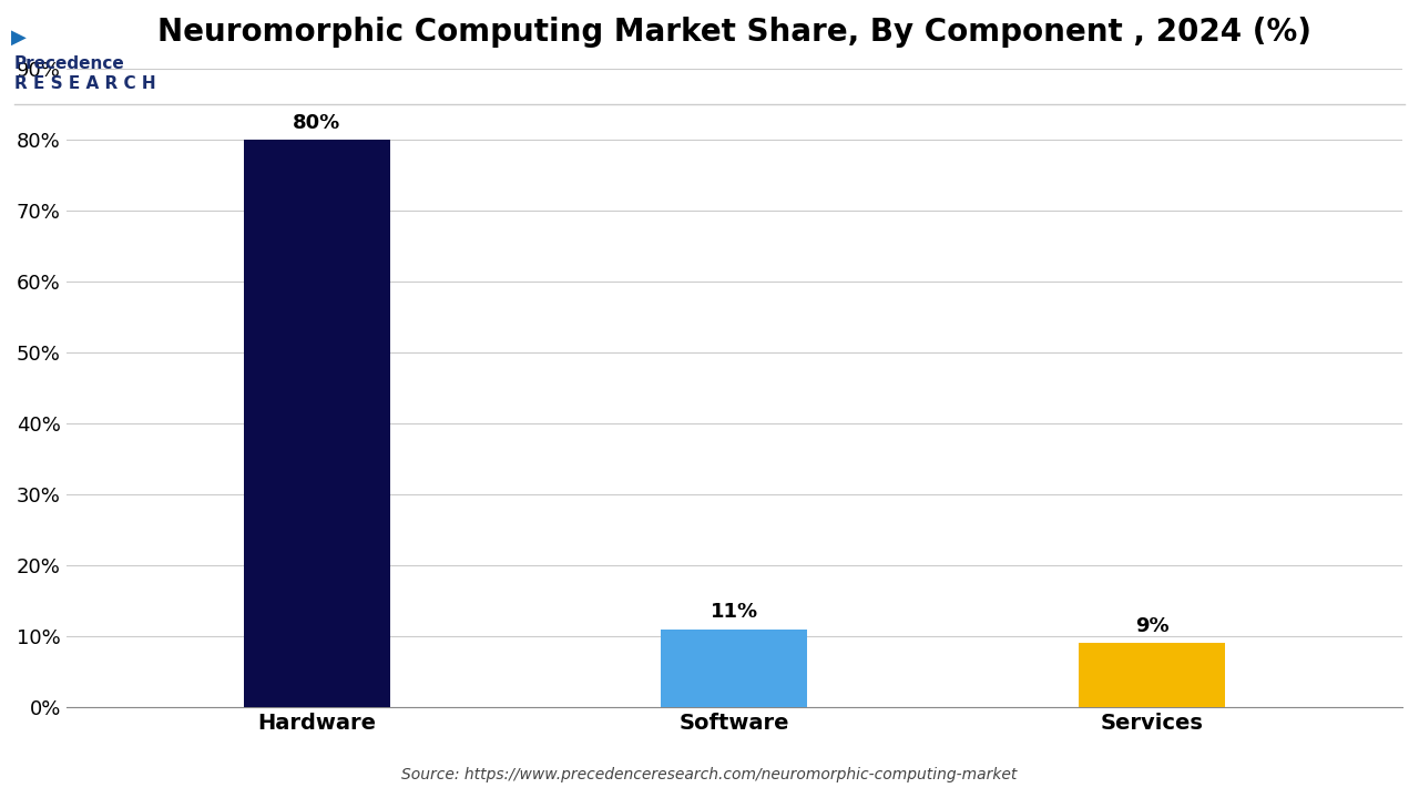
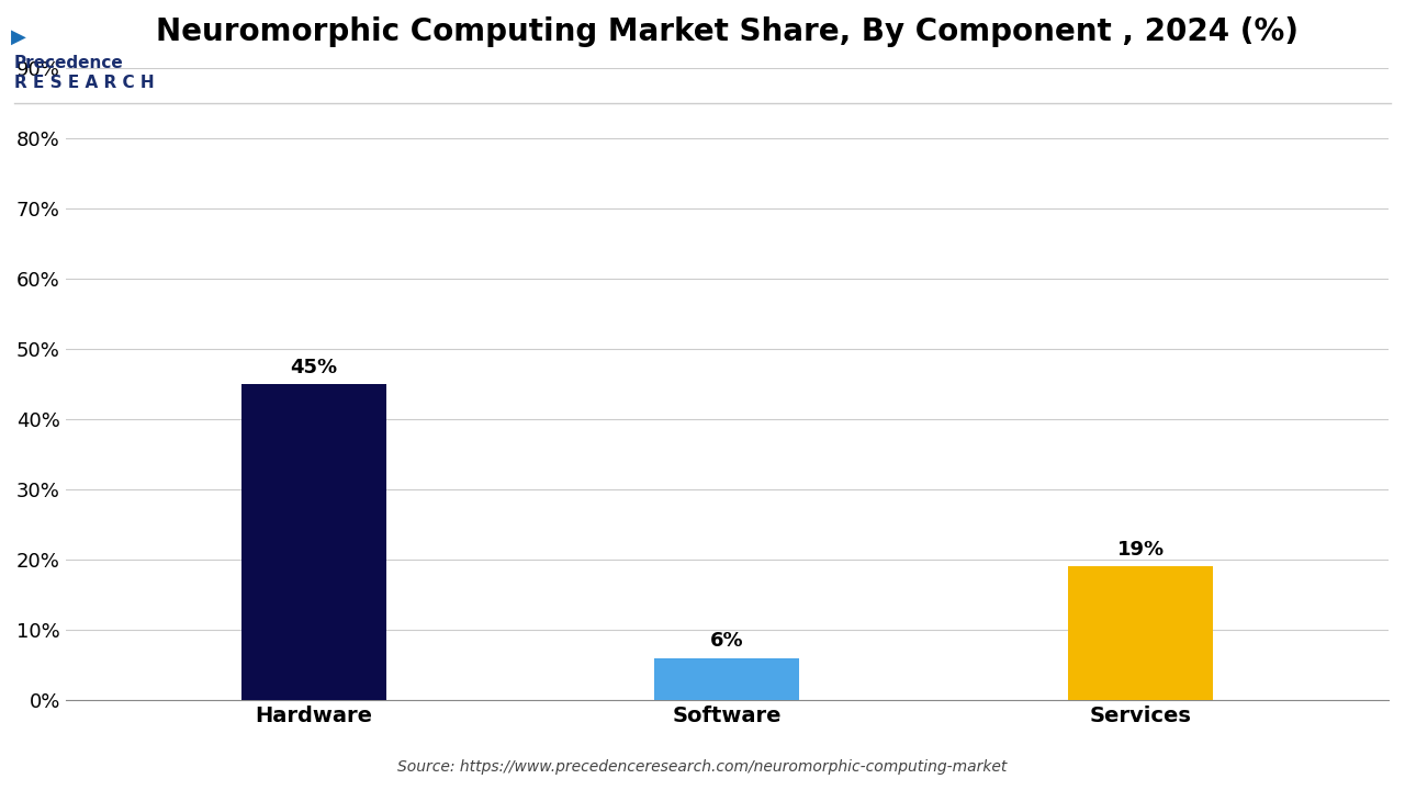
Hardware: 80% -> 45%
Software: 11% -> 6%
Services: 9% -> 19%
